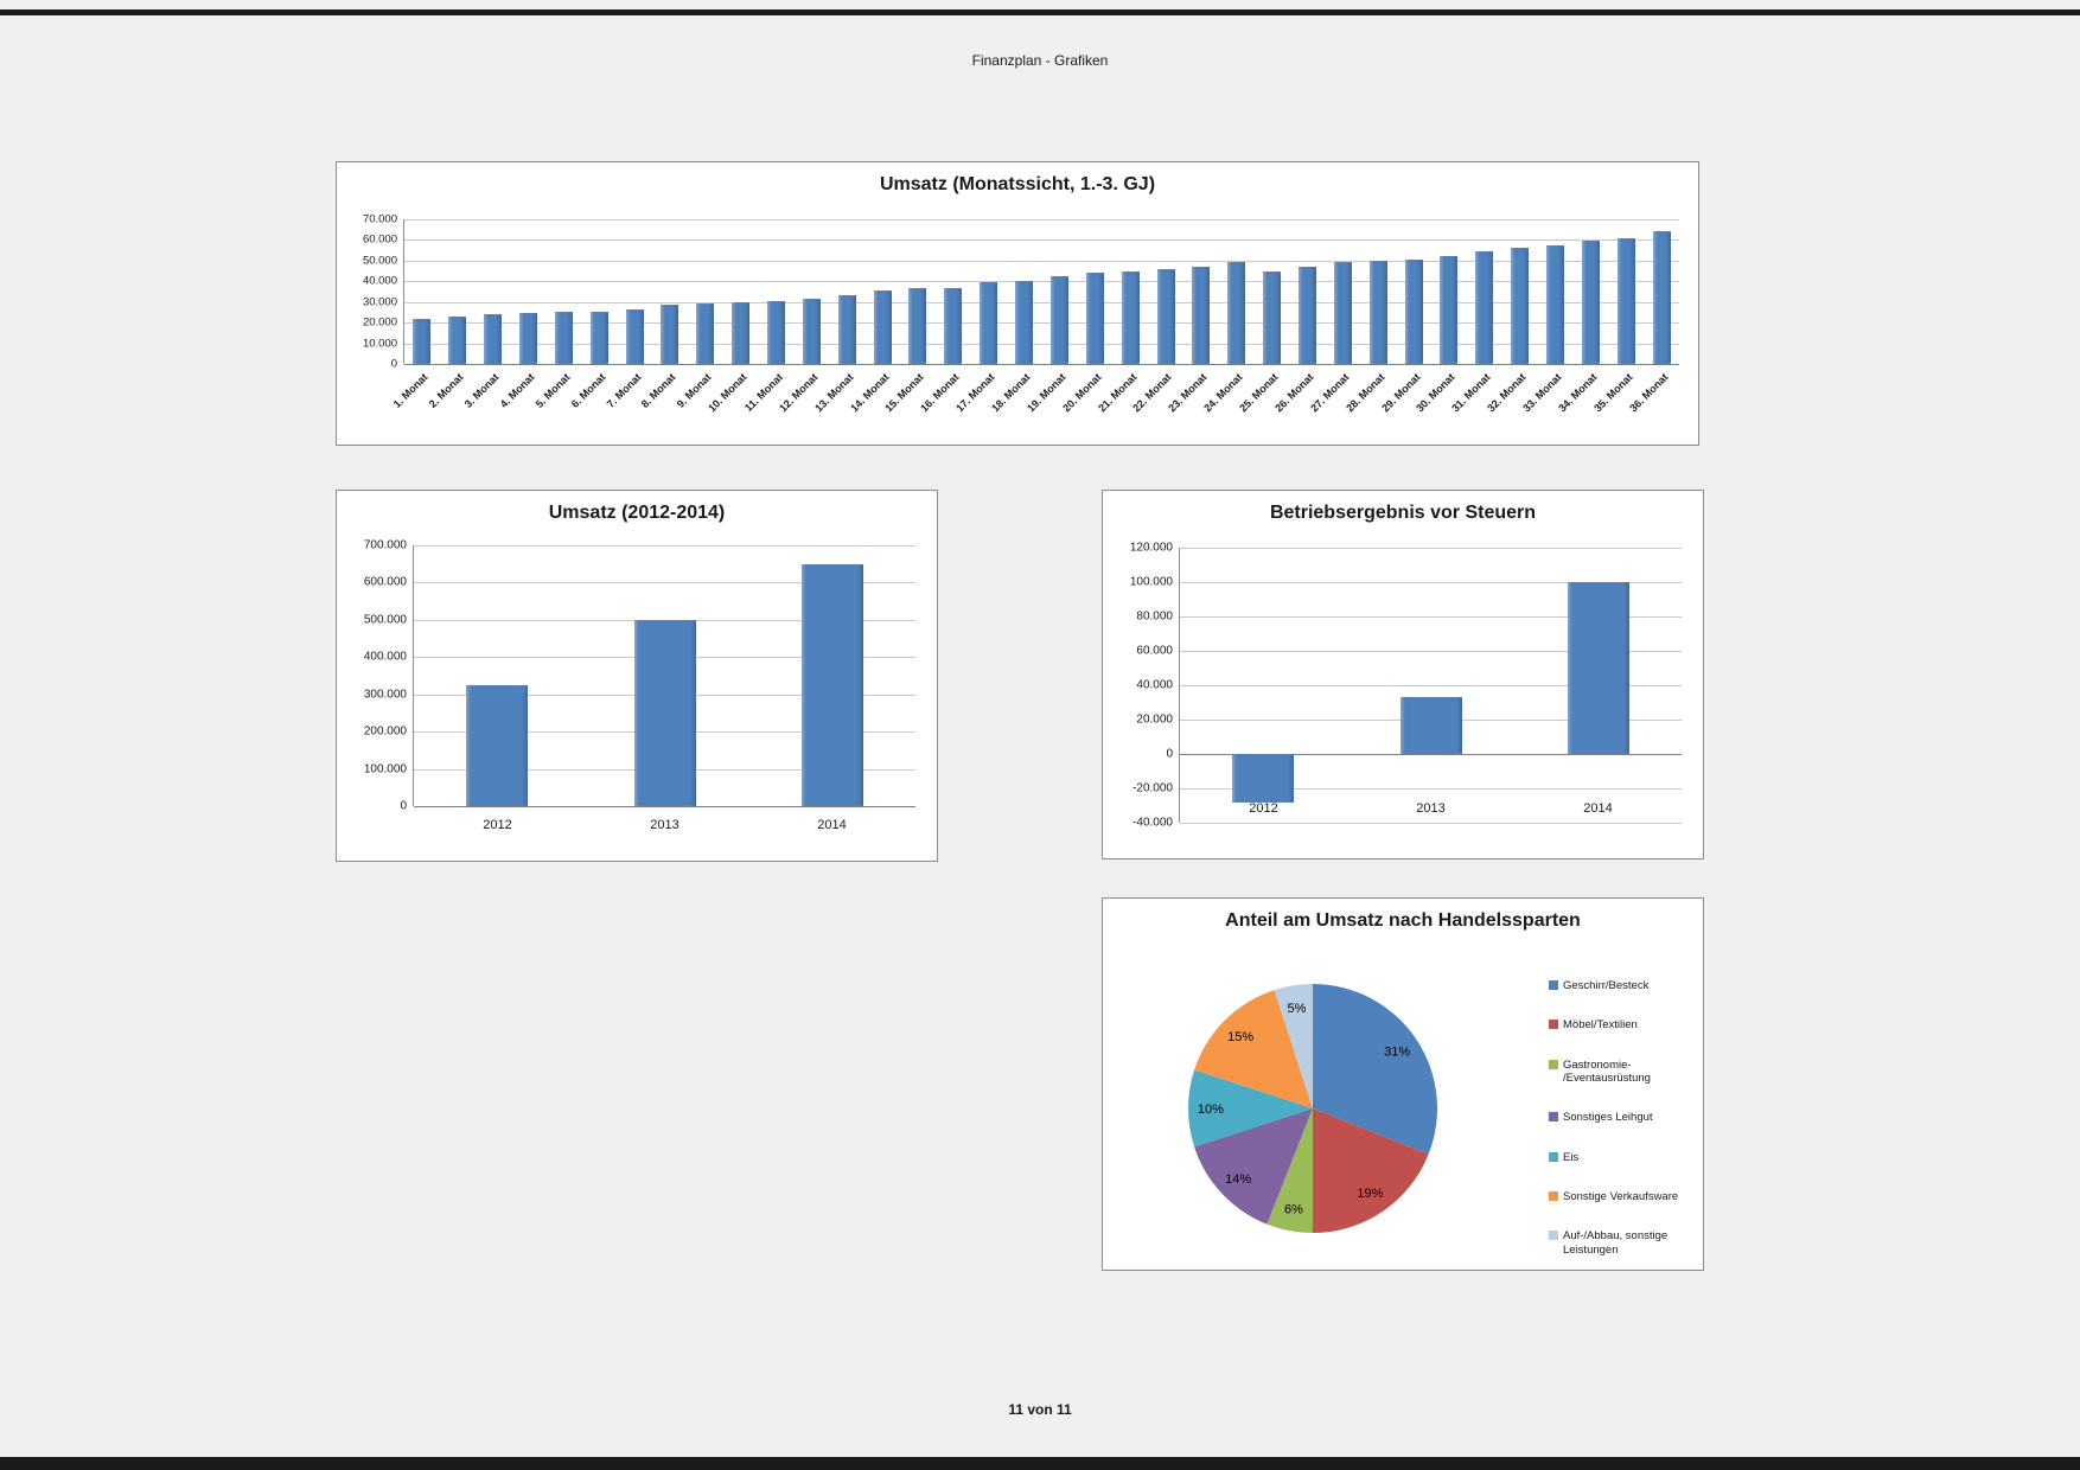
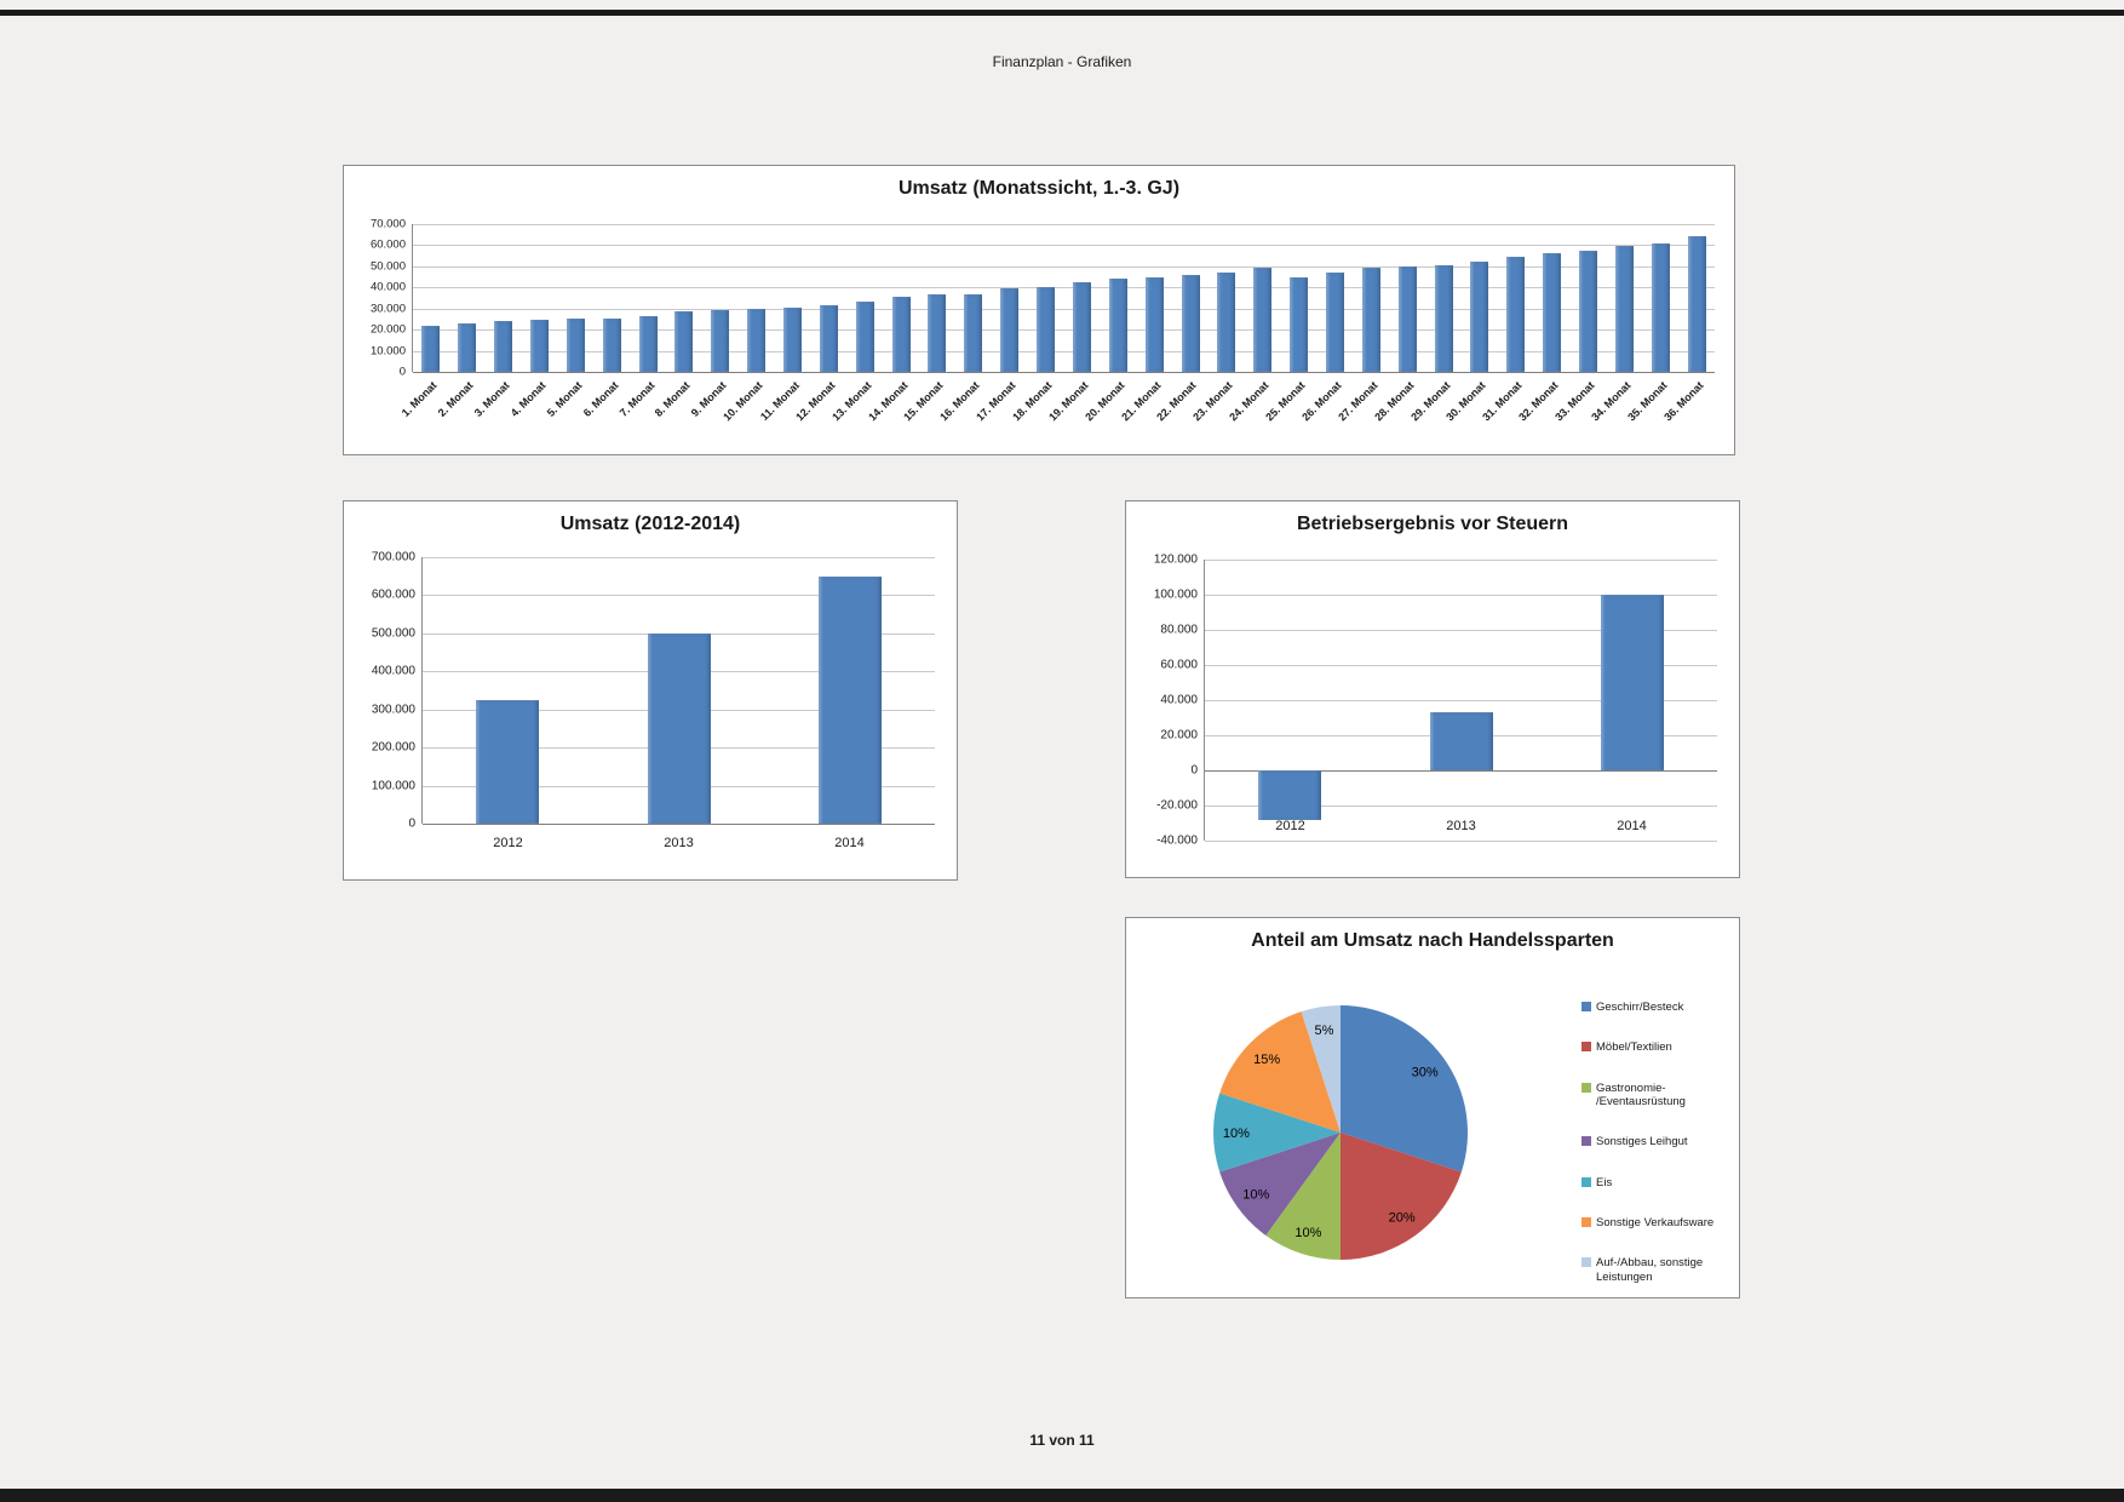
Anteil am Umsatz nach Handelssparten/Geschirr/Besteck: 31% -> 30%
Anteil am Umsatz nach Handelssparten/Möbel/Textilien: 19% -> 20%
Anteil am Umsatz nach Handelssparten/Gastronomie-/Eventausrüstung: 6% -> 10%
Anteil am Umsatz nach Handelssparten/Sonstiges Leihgut: 14% -> 10%
